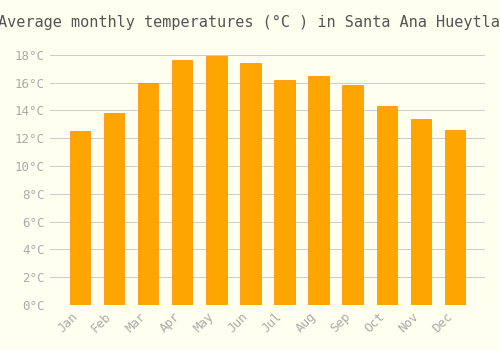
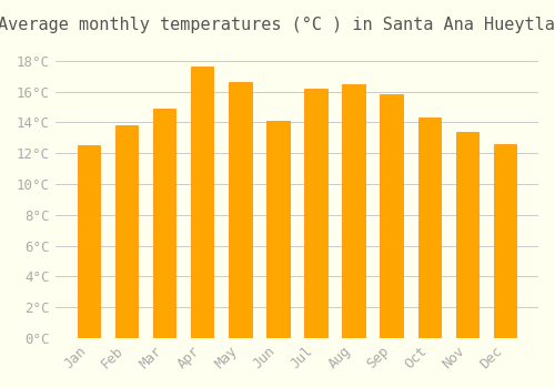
Mar: 16.0°C -> 14.9°C
May: 17.9°C -> 16.6°C
Jun: 17.4°C -> 14.1°C
